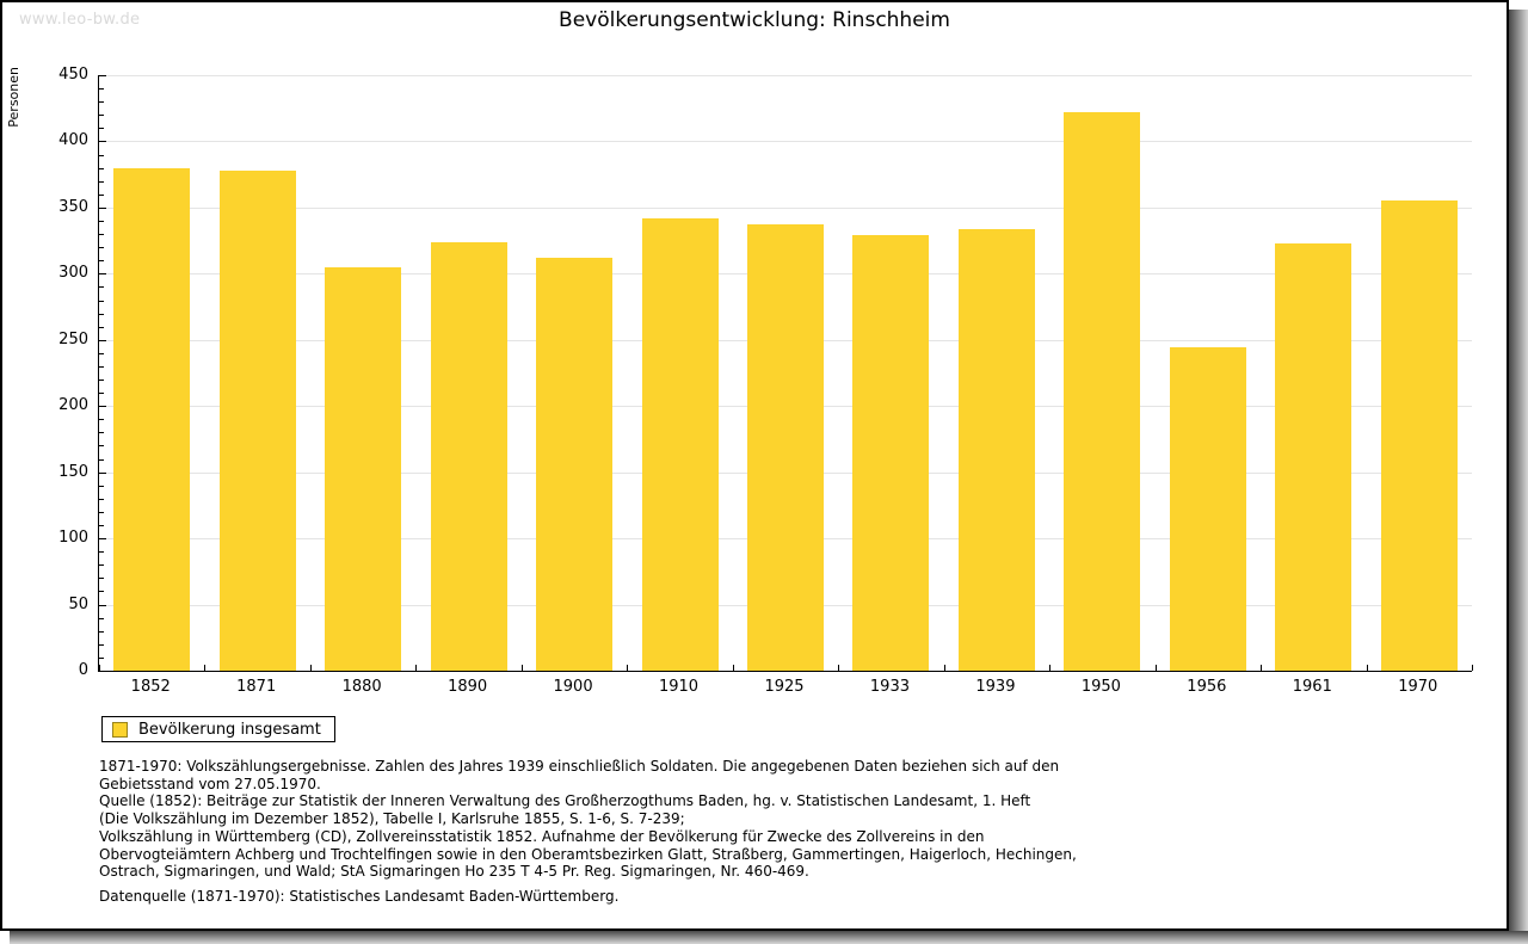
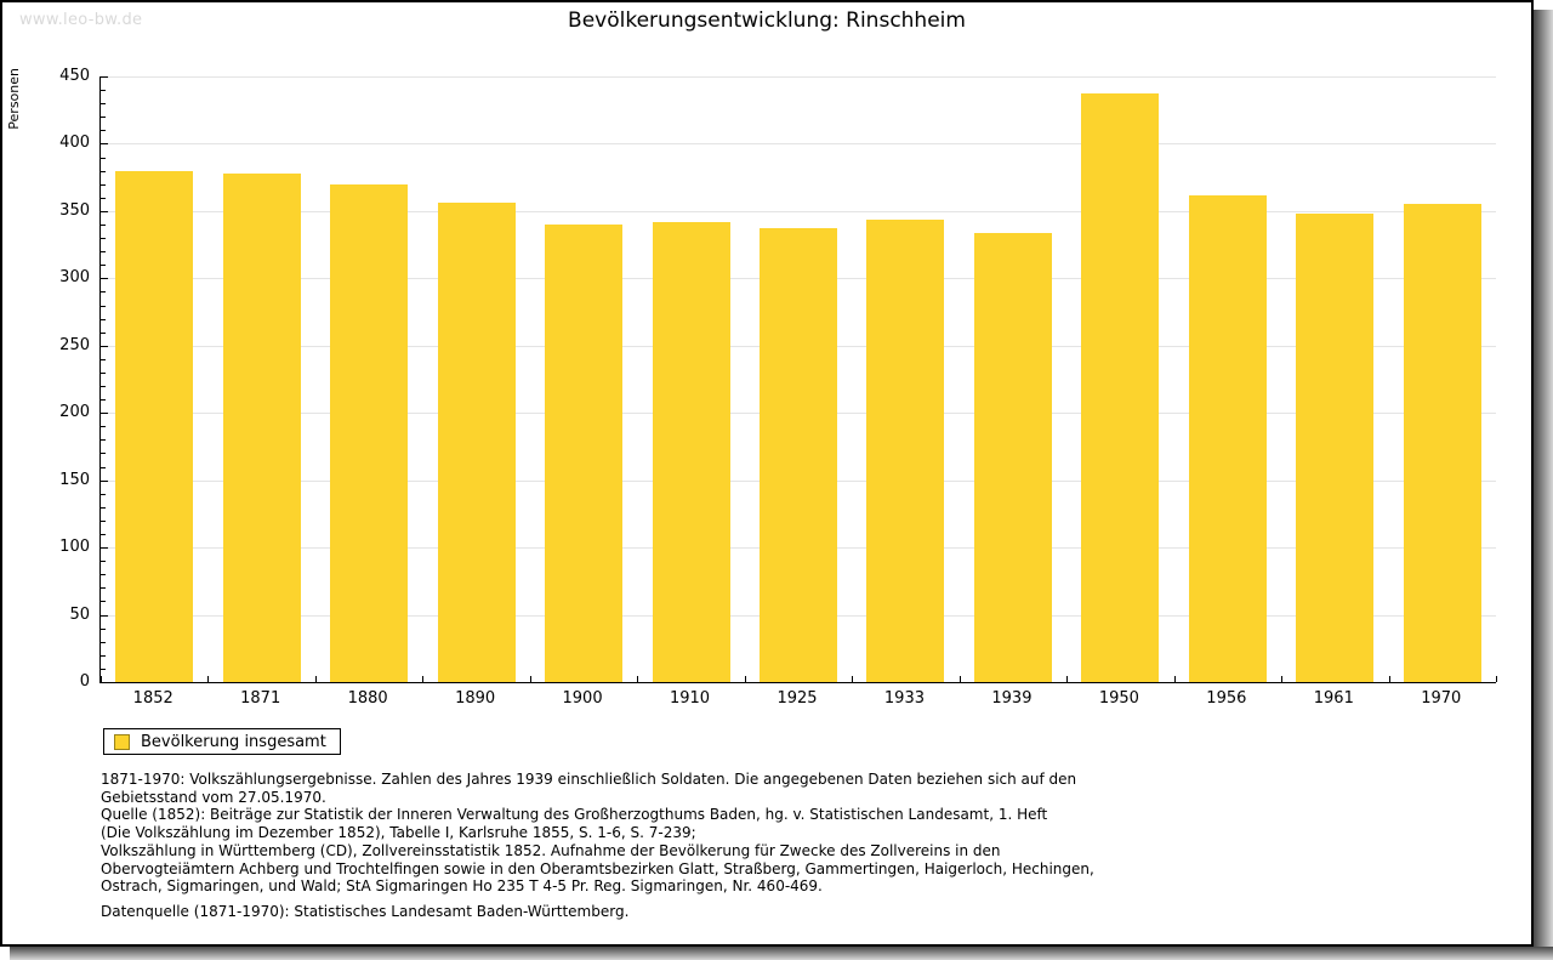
1880: 305 -> 370
1890: 324 -> 356
1900: 312 -> 340
1933: 329 -> 344
1950: 422 -> 437
1956: 244 -> 362
1961: 323 -> 348
